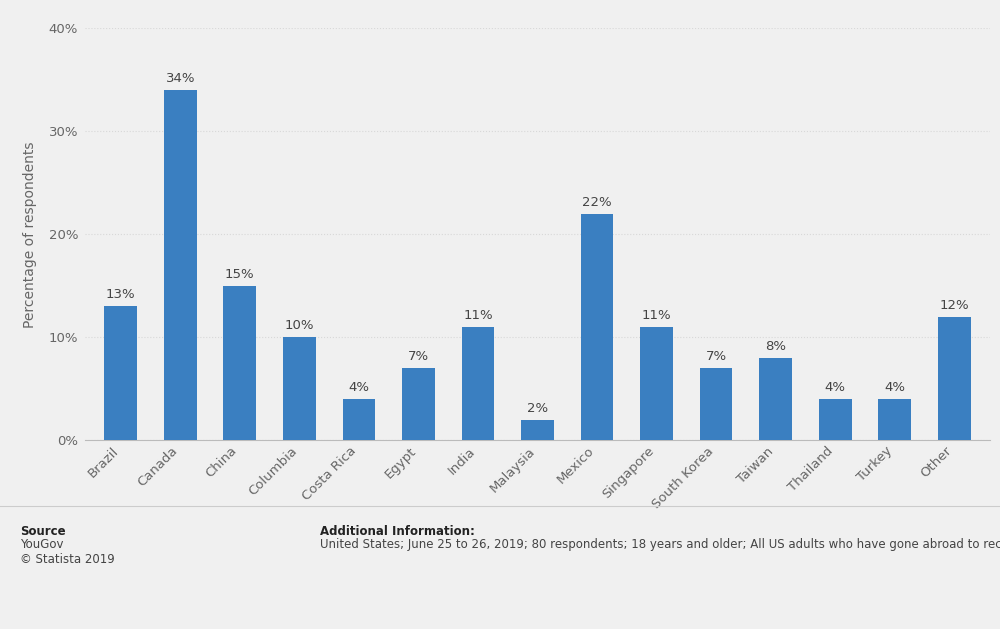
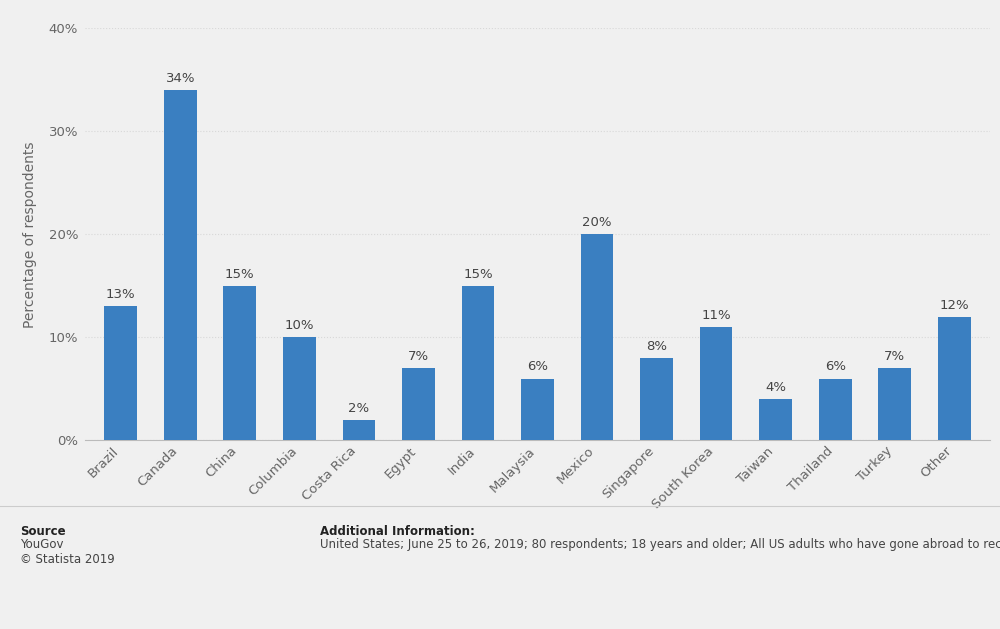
Costa Rica: 4% -> 2%
India: 11% -> 15%
Malaysia: 2% -> 6%
Mexico: 22% -> 20%
Singapore: 11% -> 8%
South Korea: 7% -> 11%
Taiwan: 8% -> 4%
Thailand: 4% -> 6%
Turkey: 4% -> 7%
